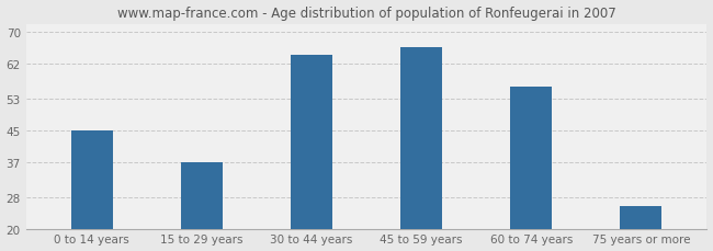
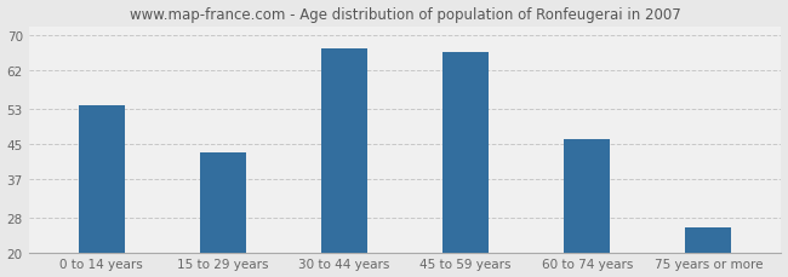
0 to 14 years: 45 -> 54
15 to 29 years: 37 -> 43
30 to 44 years: 64 -> 67
60 to 74 years: 56 -> 46
